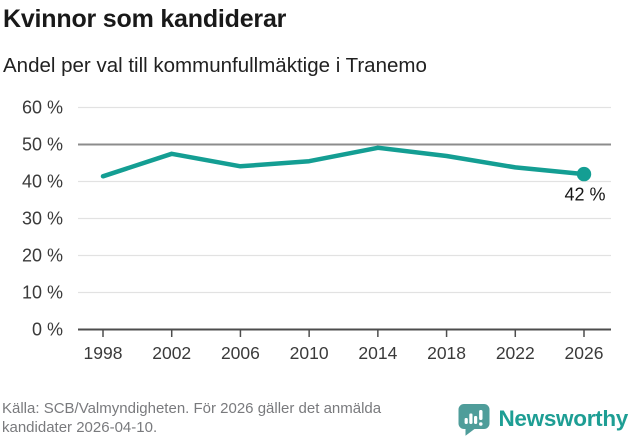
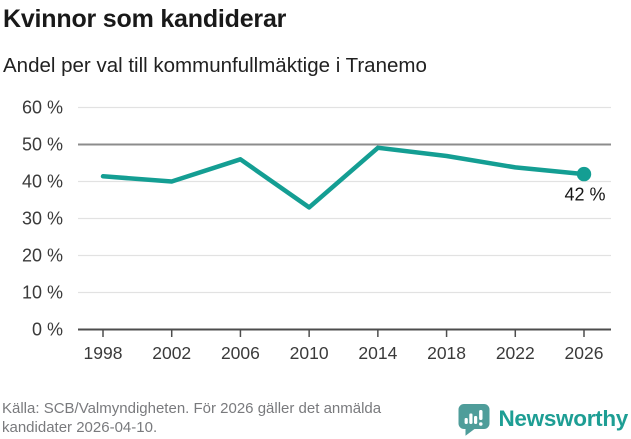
2002: 48% -> 40%
2006: 44% -> 46%
2010: 46% -> 33%
